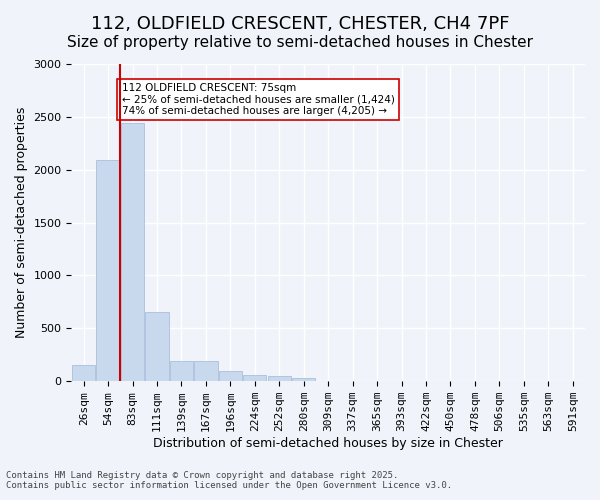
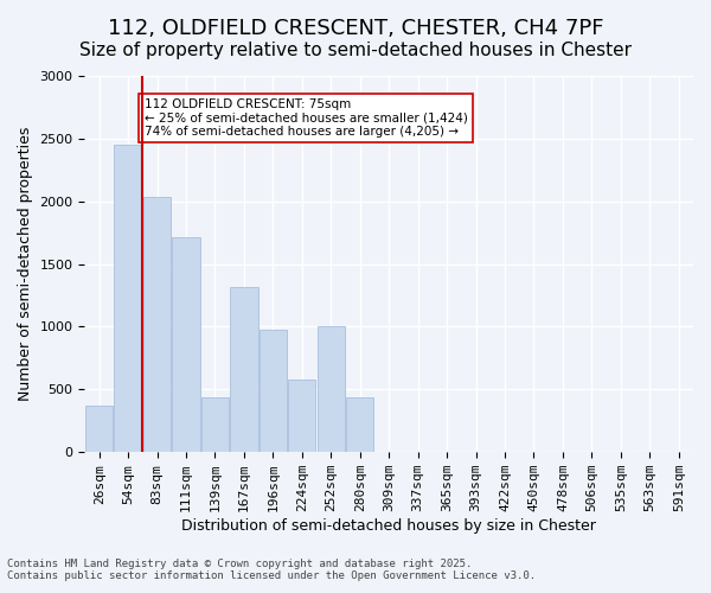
26sqm: 160 -> 370
54sqm: 2090 -> 2450
83sqm: 2440 -> 2040
111sqm: 650 -> 1710
139sqm: 200 -> 440
167sqm: 200 -> 1320
196sqm: 100 -> 980
224sqm: 60 -> 580
252sqm: 50 -> 1000
280sqm: 30 -> 440
